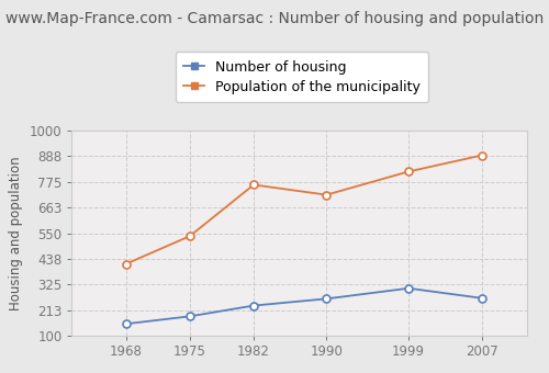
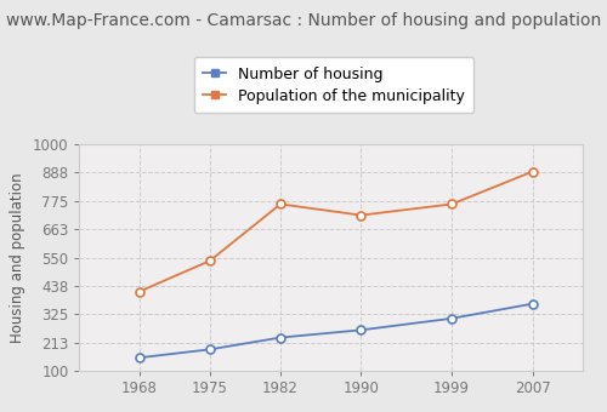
Population of the municipality/1999: 820 -> 762
Number of housing/2007: 265 -> 366
